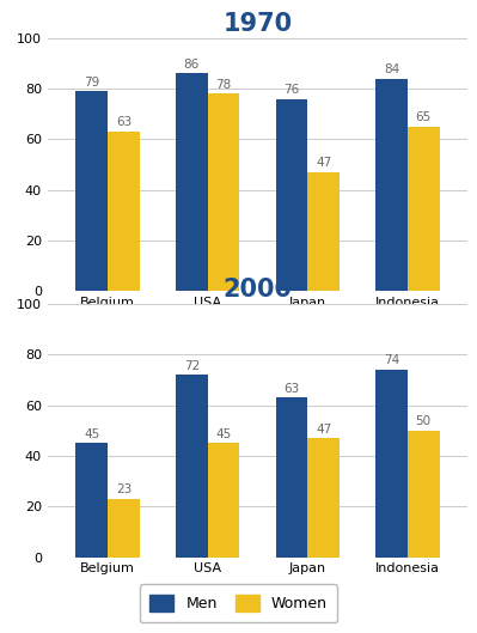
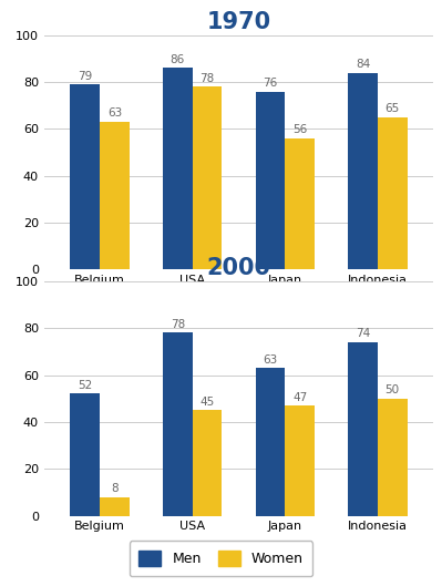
1970/Women/Japan: 47 -> 56
2000/Men/Belgium: 45 -> 52
2000/Women/Belgium: 23 -> 8
2000/Men/USA: 72 -> 78
